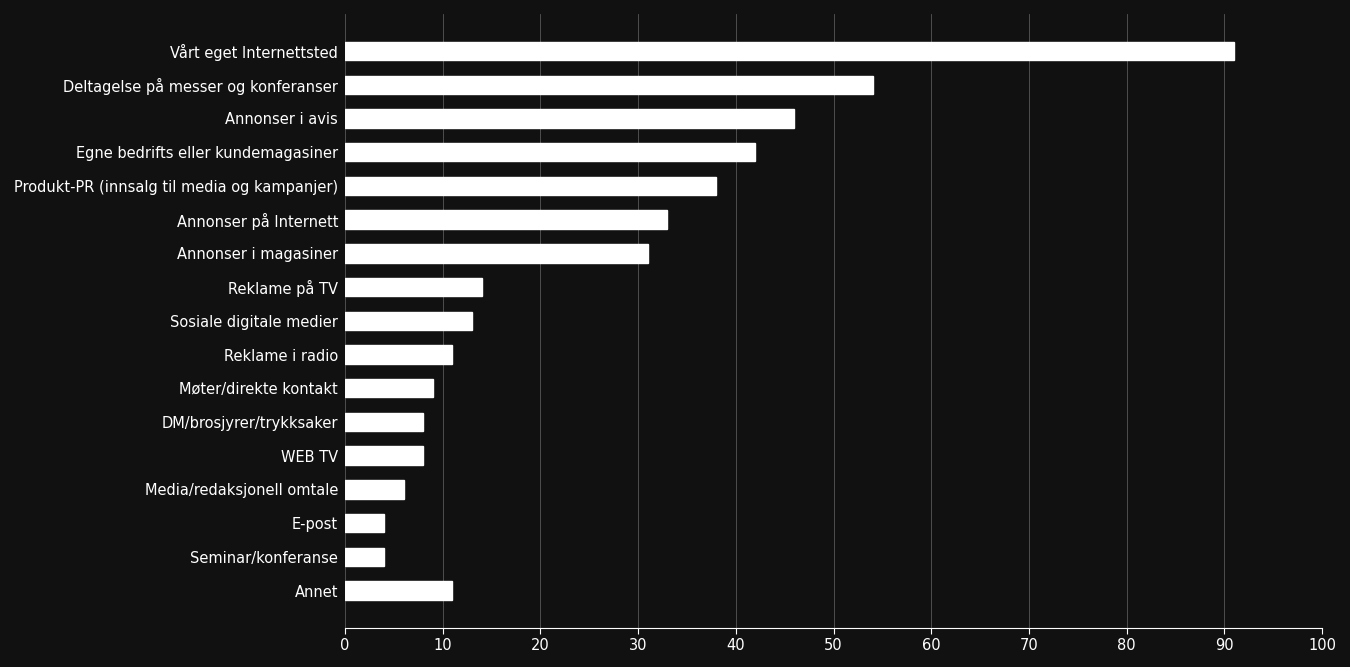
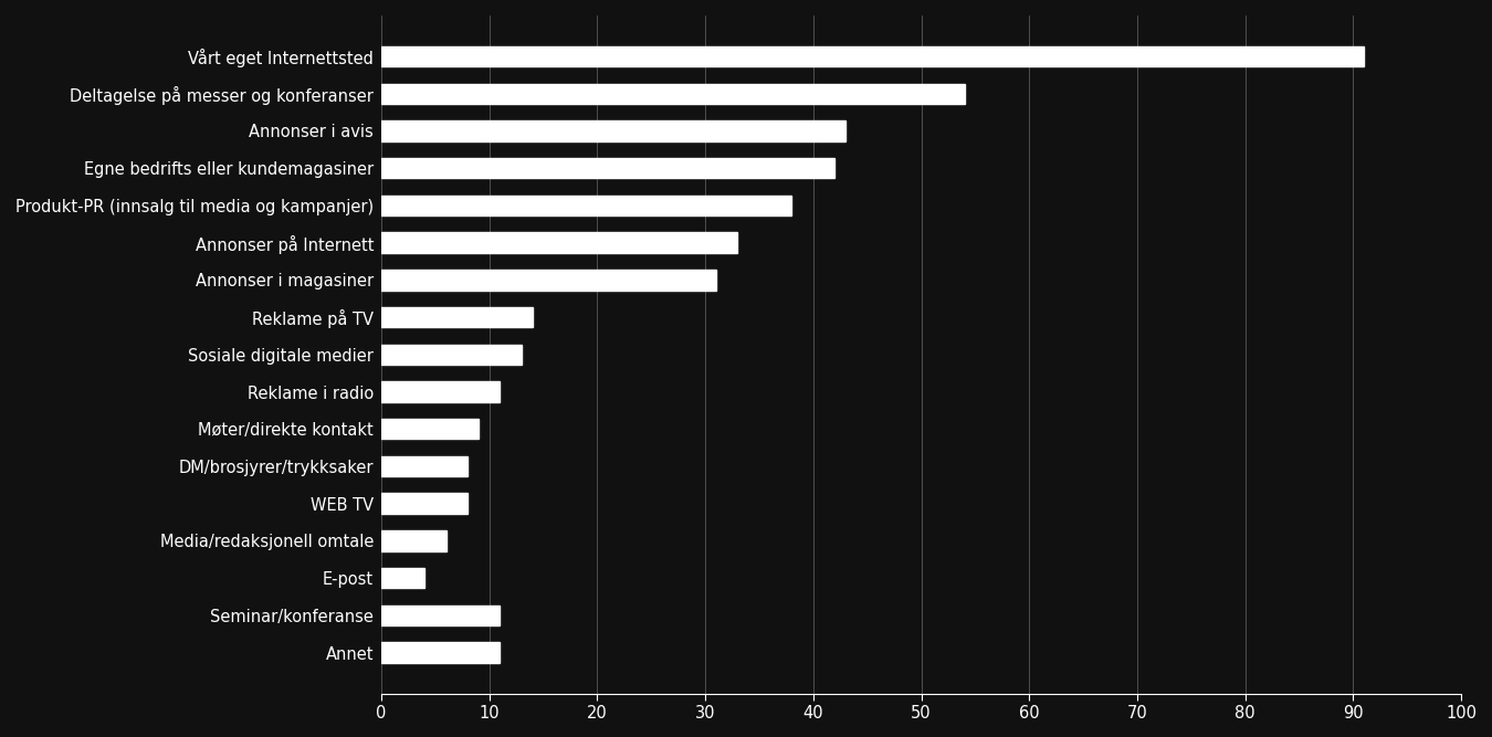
Annonser i avis: 46 -> 43
Seminar/konferanse: 4 -> 11
